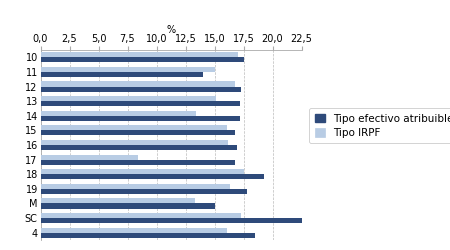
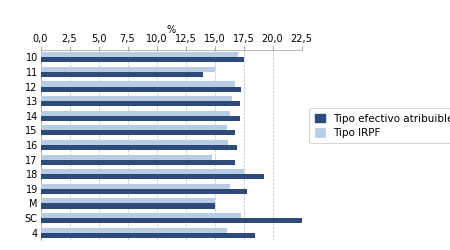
Tipo IRPF/13: 15,1 -> 16,5
Tipo IRPF/14: 13,4 -> 16,3
Tipo IRPF/17: 8,4 -> 14,8
Tipo IRPF/M: 13,3 -> 15,0
